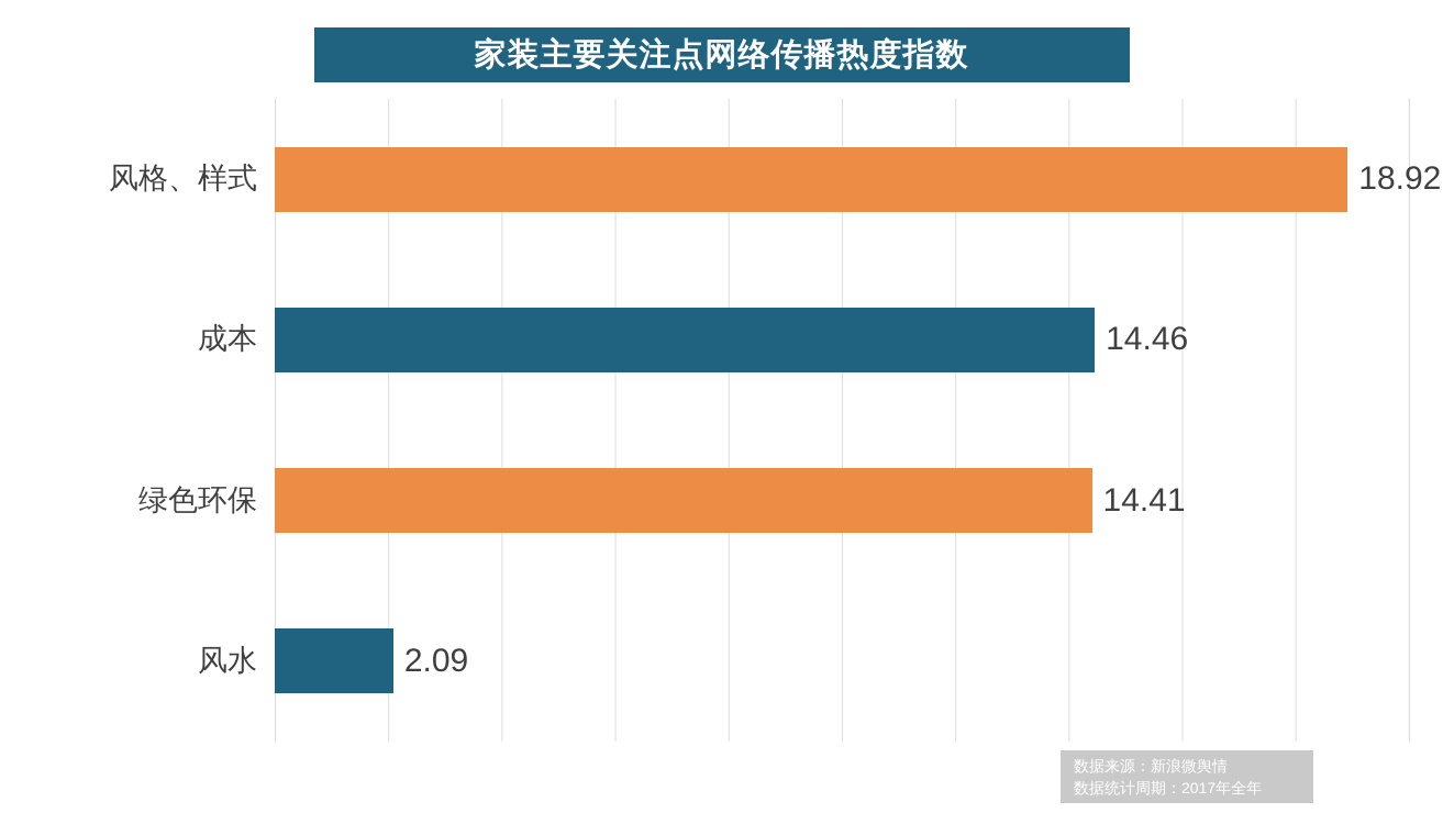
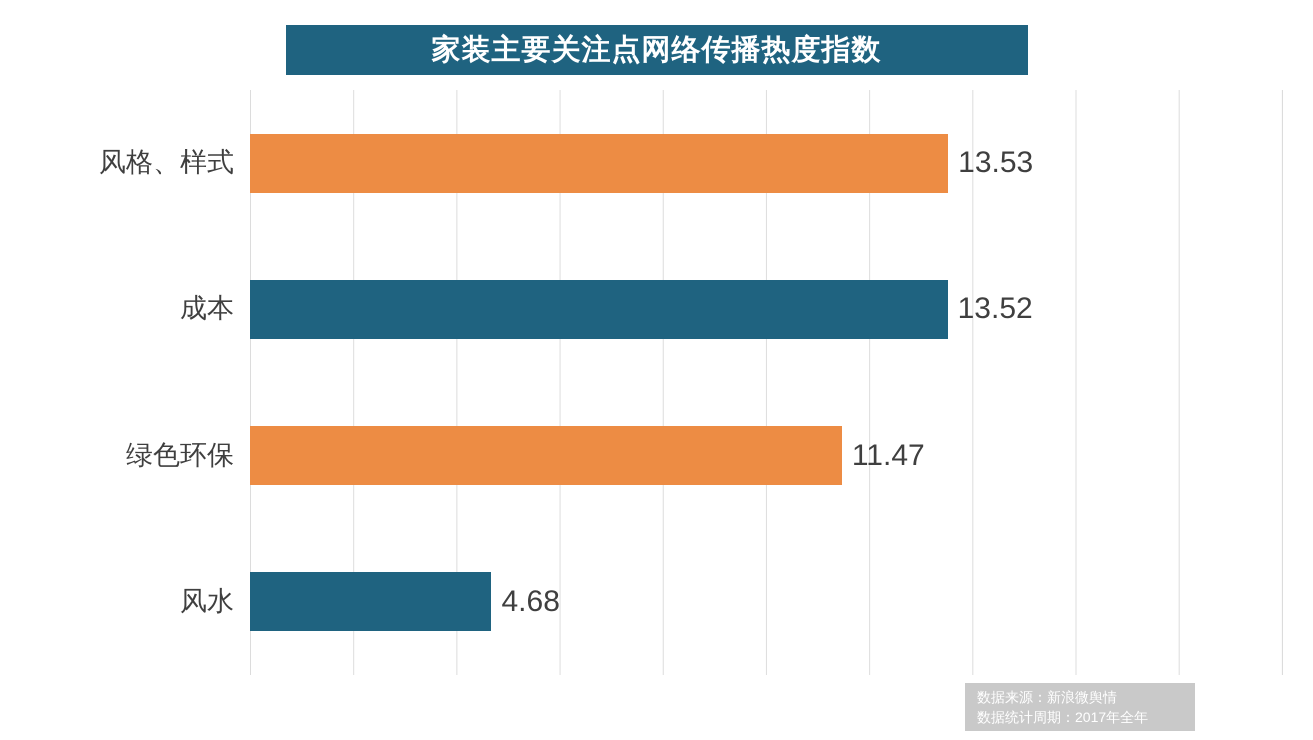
风格、样式: 18.92 -> 13.53
成本: 14.46 -> 13.52
绿色环保: 14.41 -> 11.47
风水: 2.09 -> 4.68
